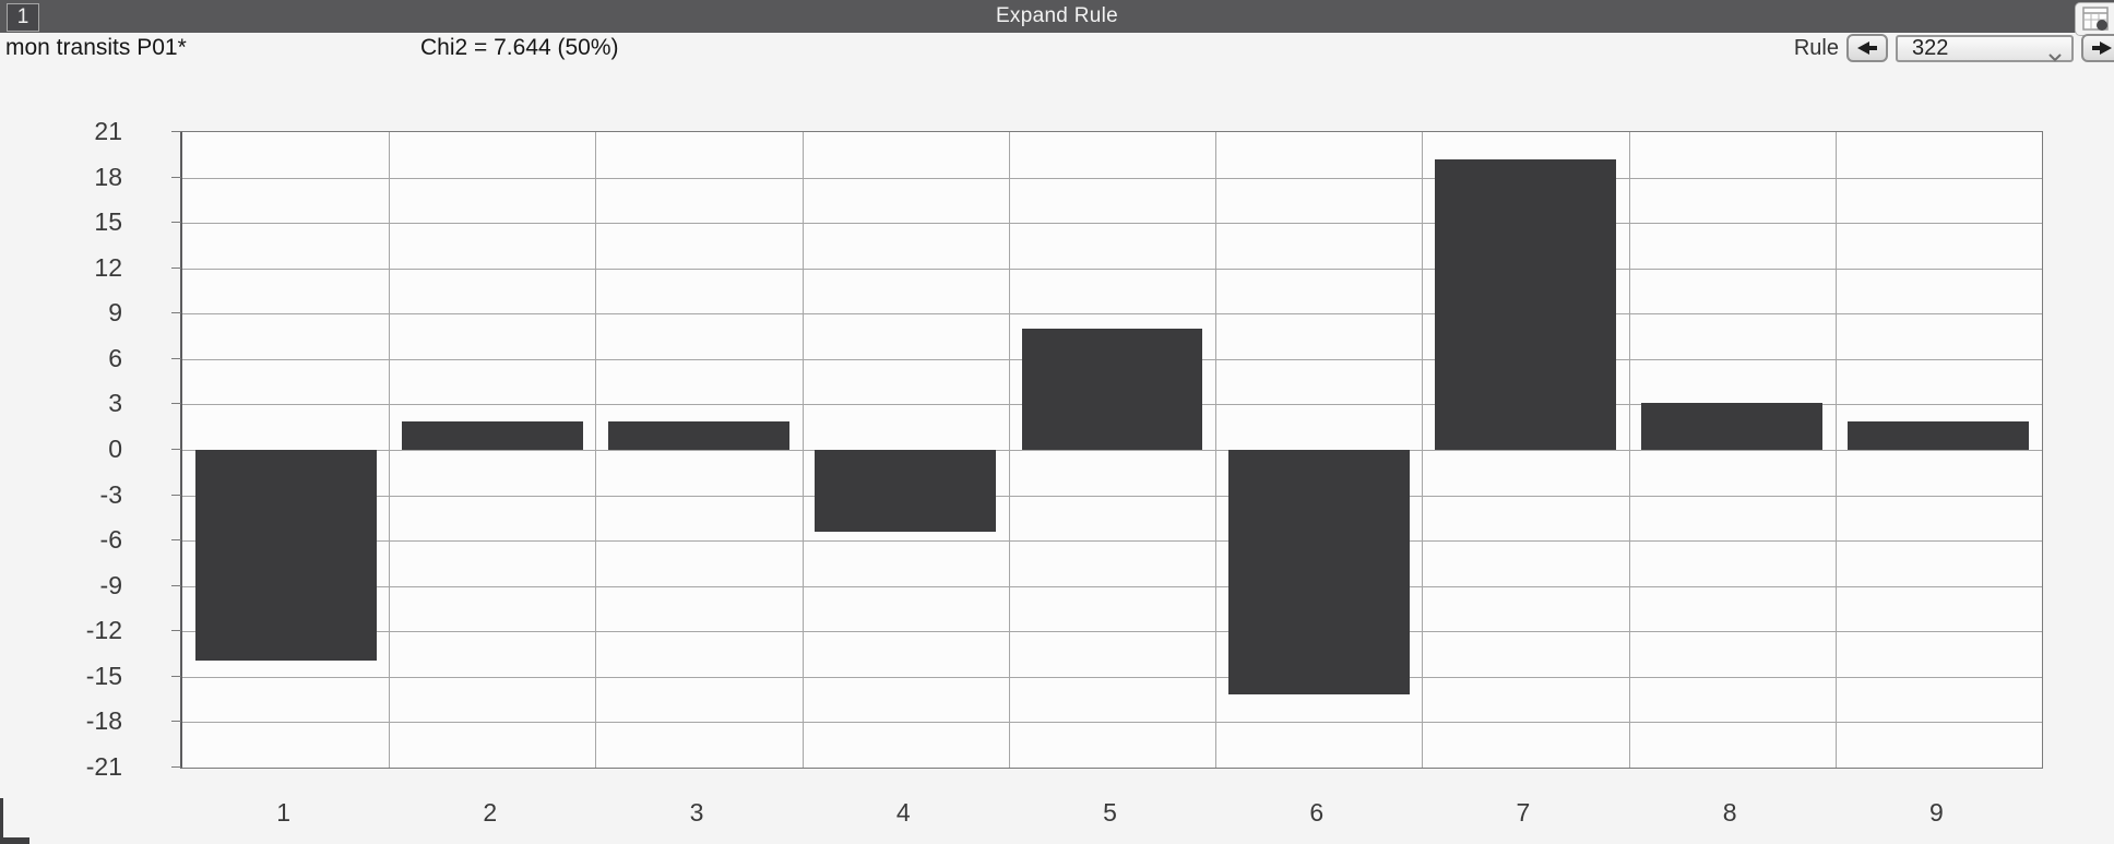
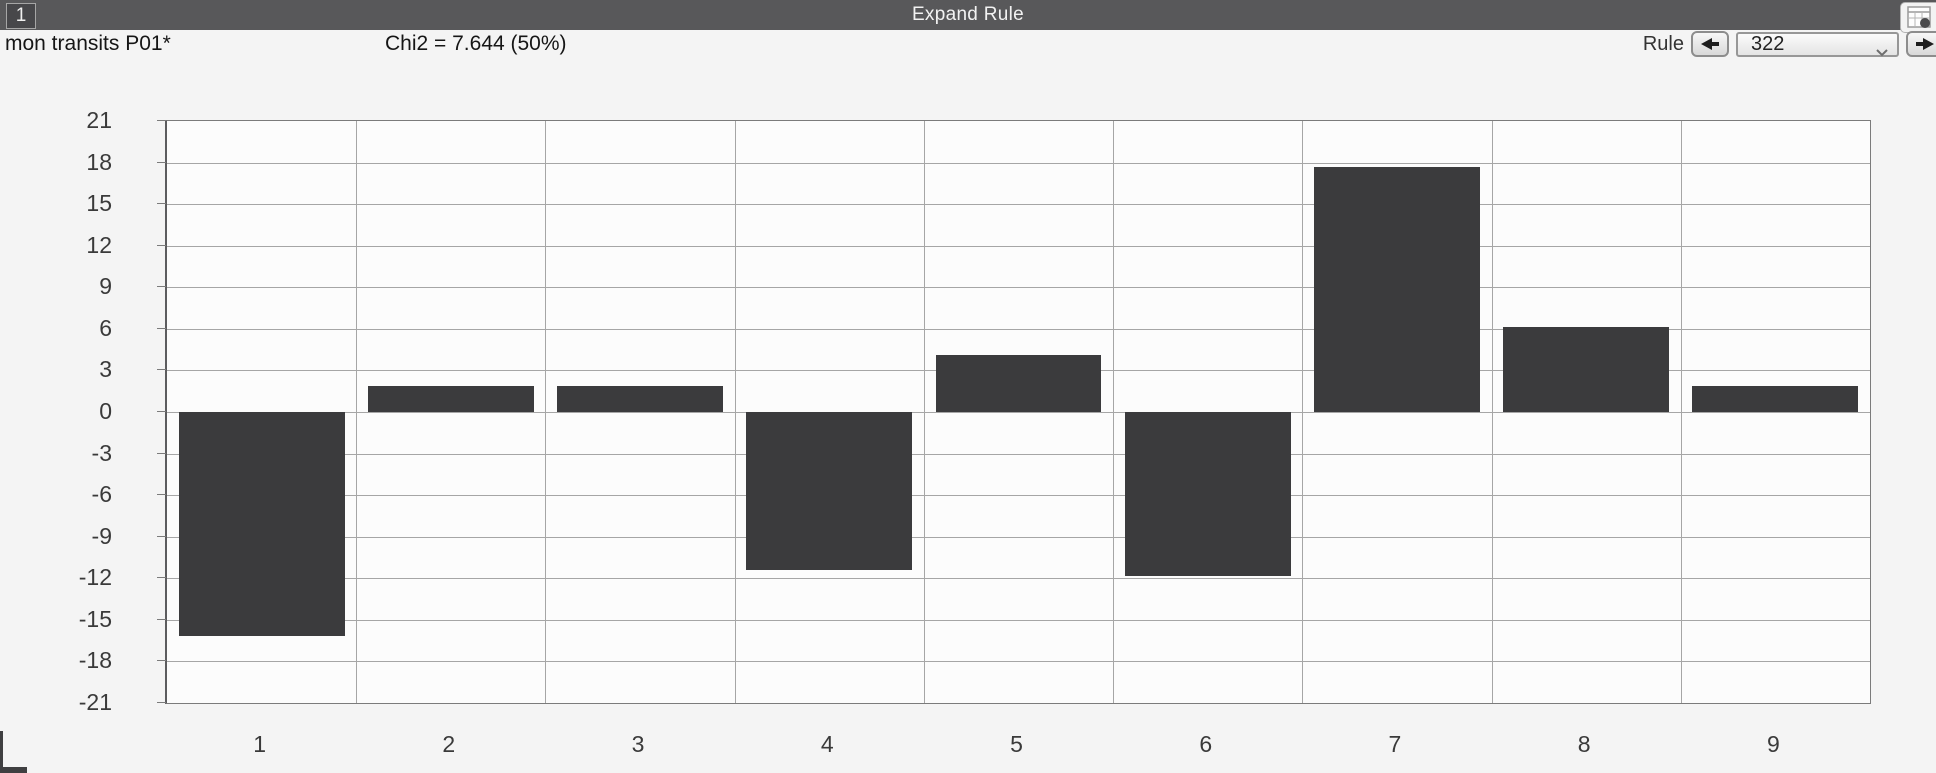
1: -13.9 -> -16.2
4: -5.4 -> -11.4
5: 8.0 -> 4.1
6: -16.2 -> -11.8
7: 19.2 -> 17.7
8: 3.1 -> 6.1
